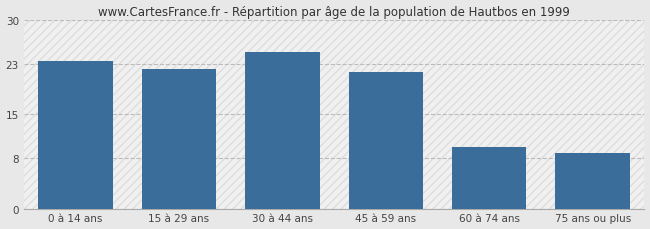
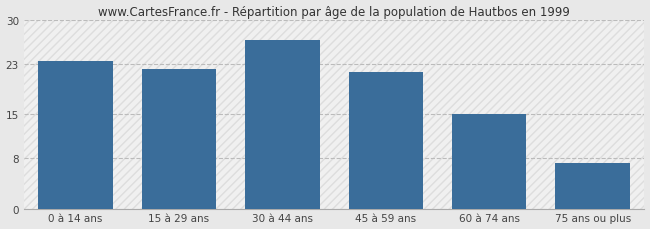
30 à 44 ans: 25.0 -> 26.8
60 à 74 ans: 9.8 -> 15.1
75 ans ou plus: 8.8 -> 7.2
